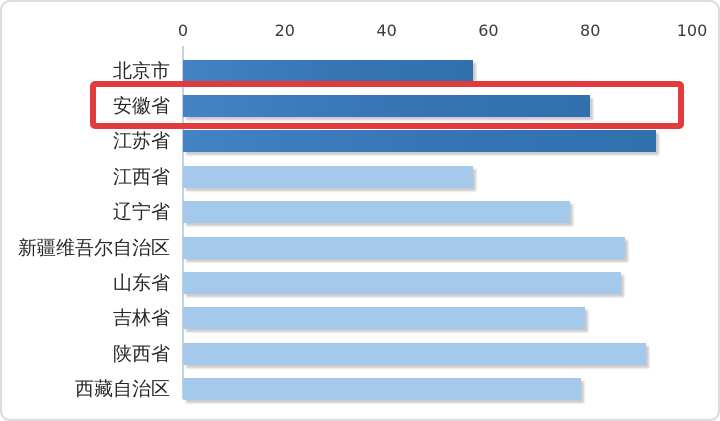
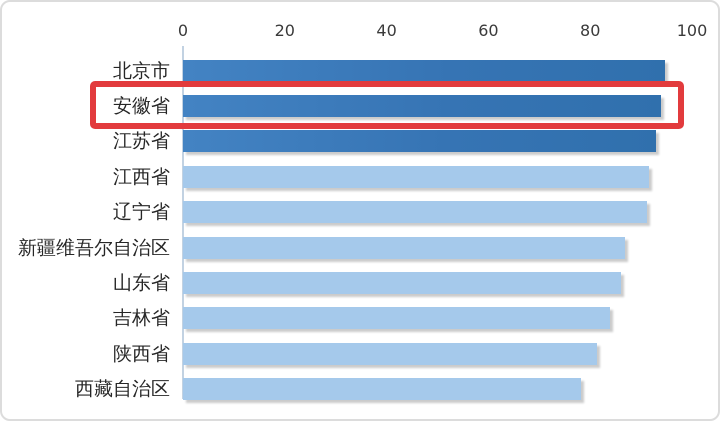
北京市: 57 -> 95
安徽省: 80 -> 94
江西省: 57 -> 92
辽宁省: 76 -> 91
吉林省: 79 -> 84
陕西省: 91 -> 81
